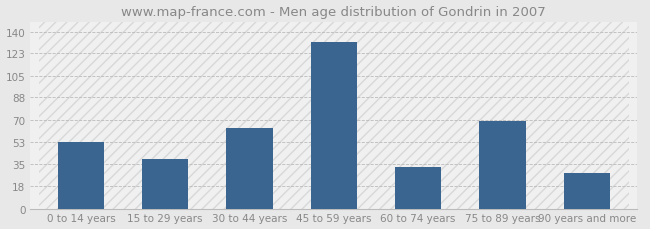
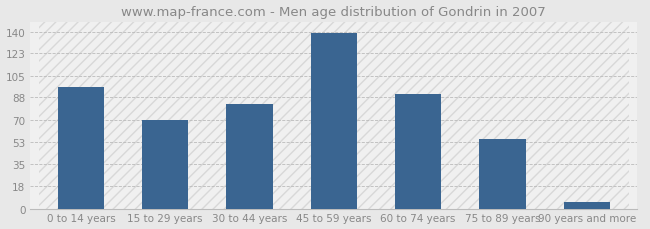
0 to 14 years: 53 -> 96
15 to 29 years: 39 -> 70
30 to 44 years: 64 -> 83
45 to 59 years: 132 -> 139
60 to 74 years: 33 -> 91
75 to 89 years: 69 -> 55
90 years and more: 28 -> 5
